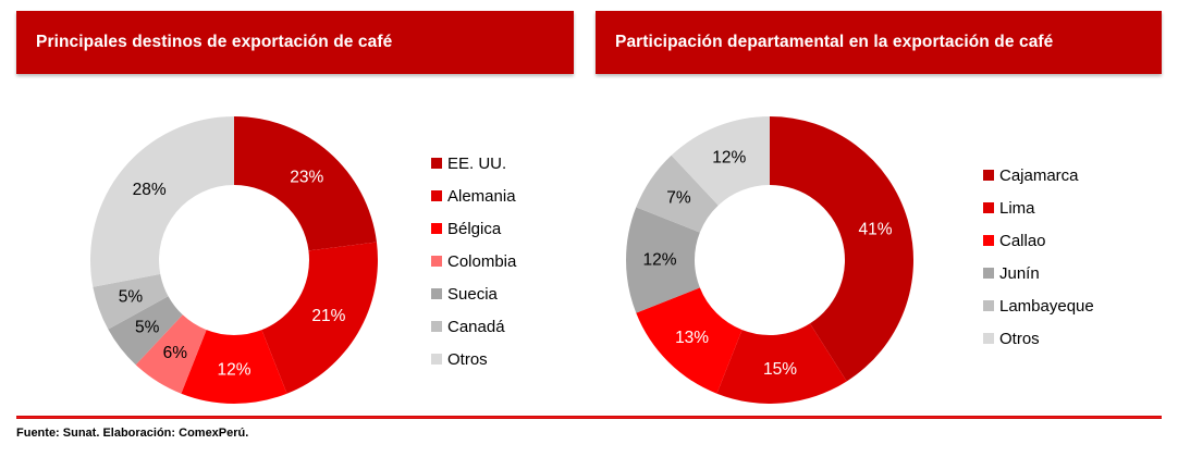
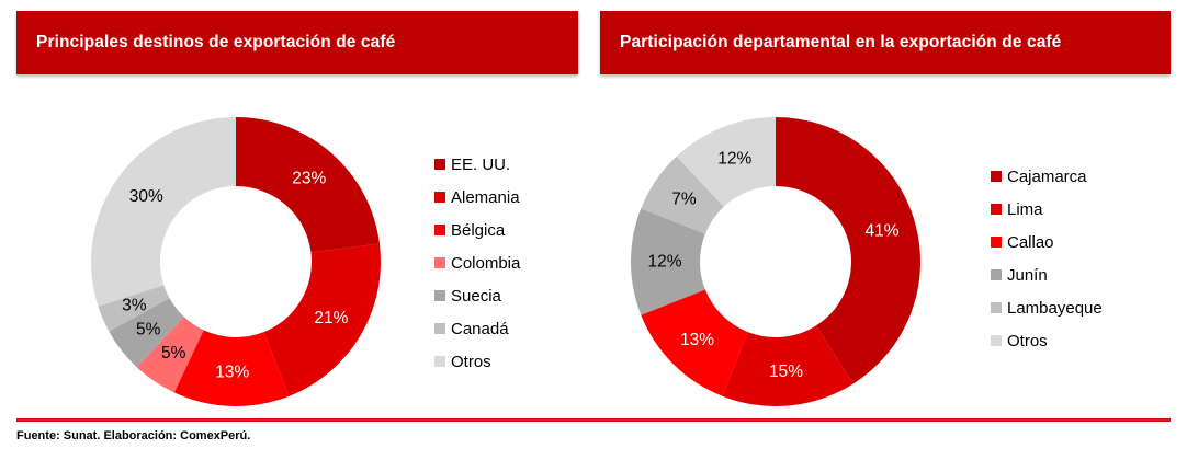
Principales destinos de exportación de café/Bélgica: 12% -> 13%
Principales destinos de exportación de café/Colombia: 6% -> 5%
Principales destinos de exportación de café/Canadá: 5% -> 3%
Principales destinos de exportación de café/Otros: 28% -> 30%
